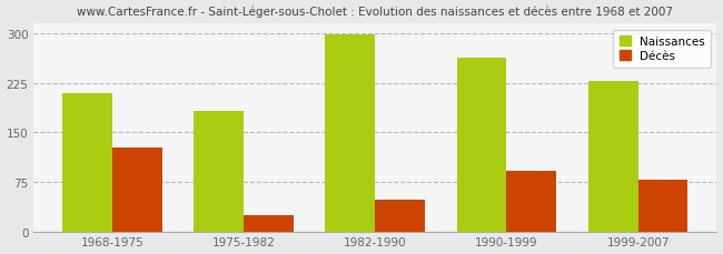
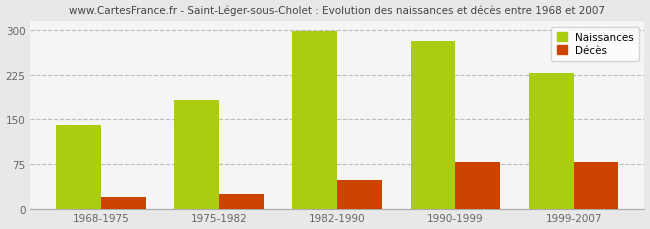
Naissances/1968-1975: 210 -> 140
Décès/1968-1975: 128 -> 20
Naissances/1990-1999: 264 -> 282
Décès/1990-1999: 92 -> 78
